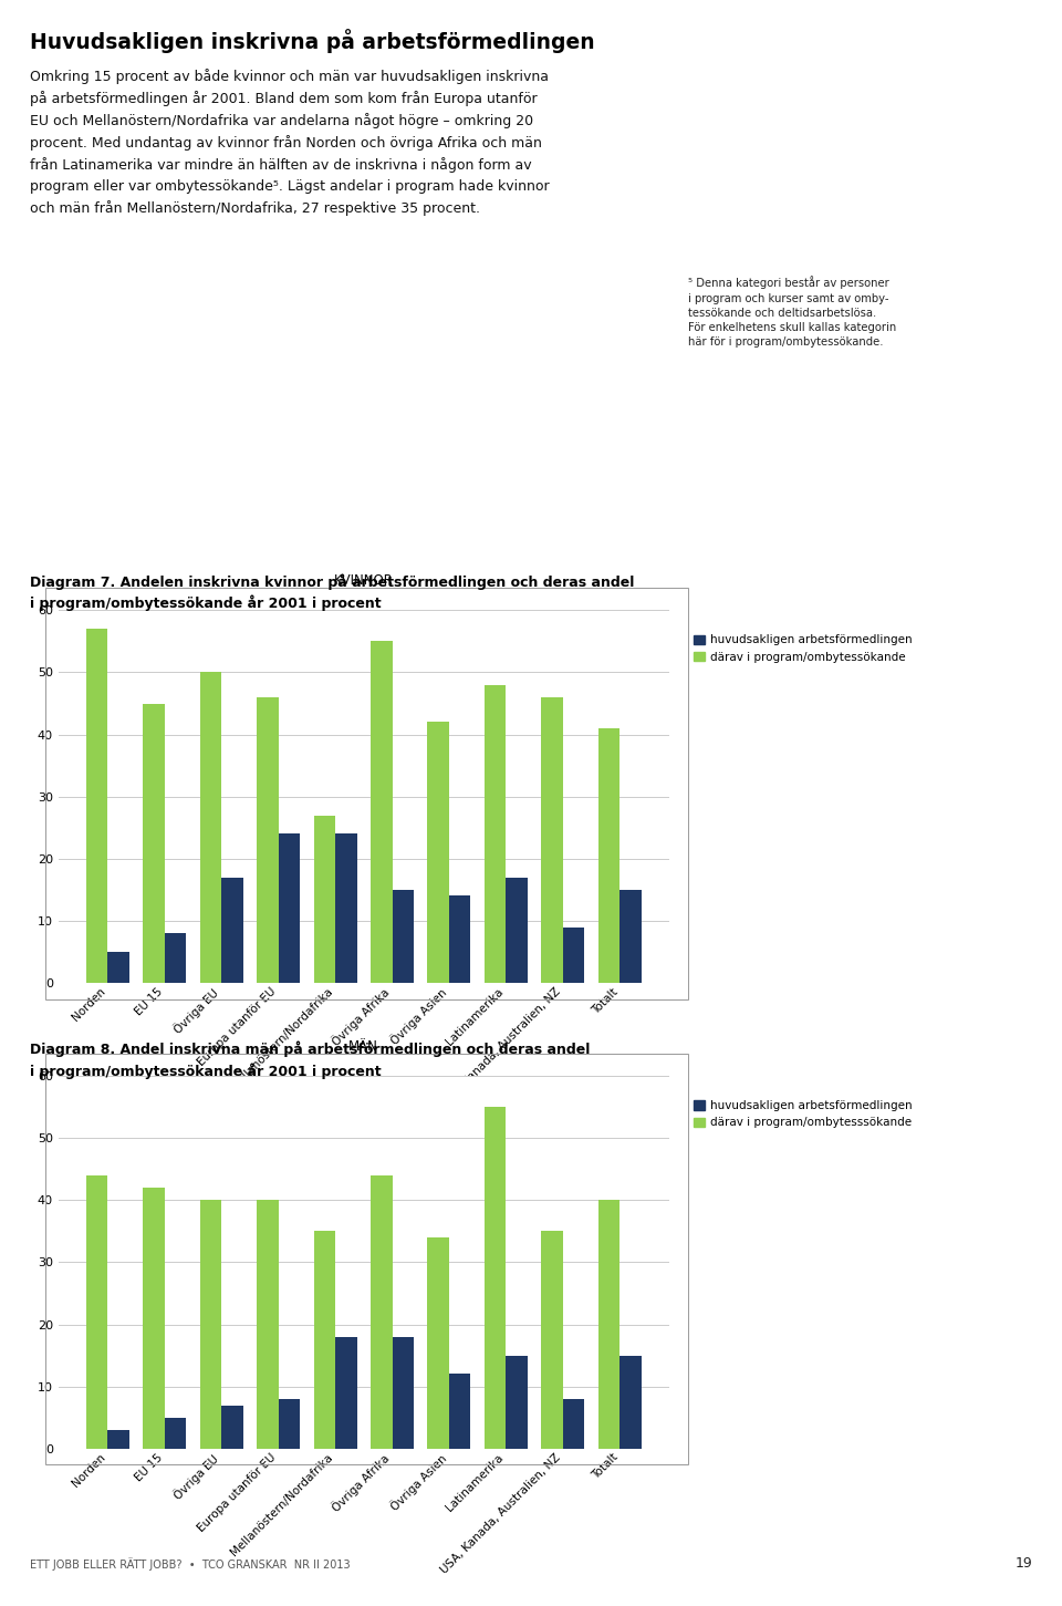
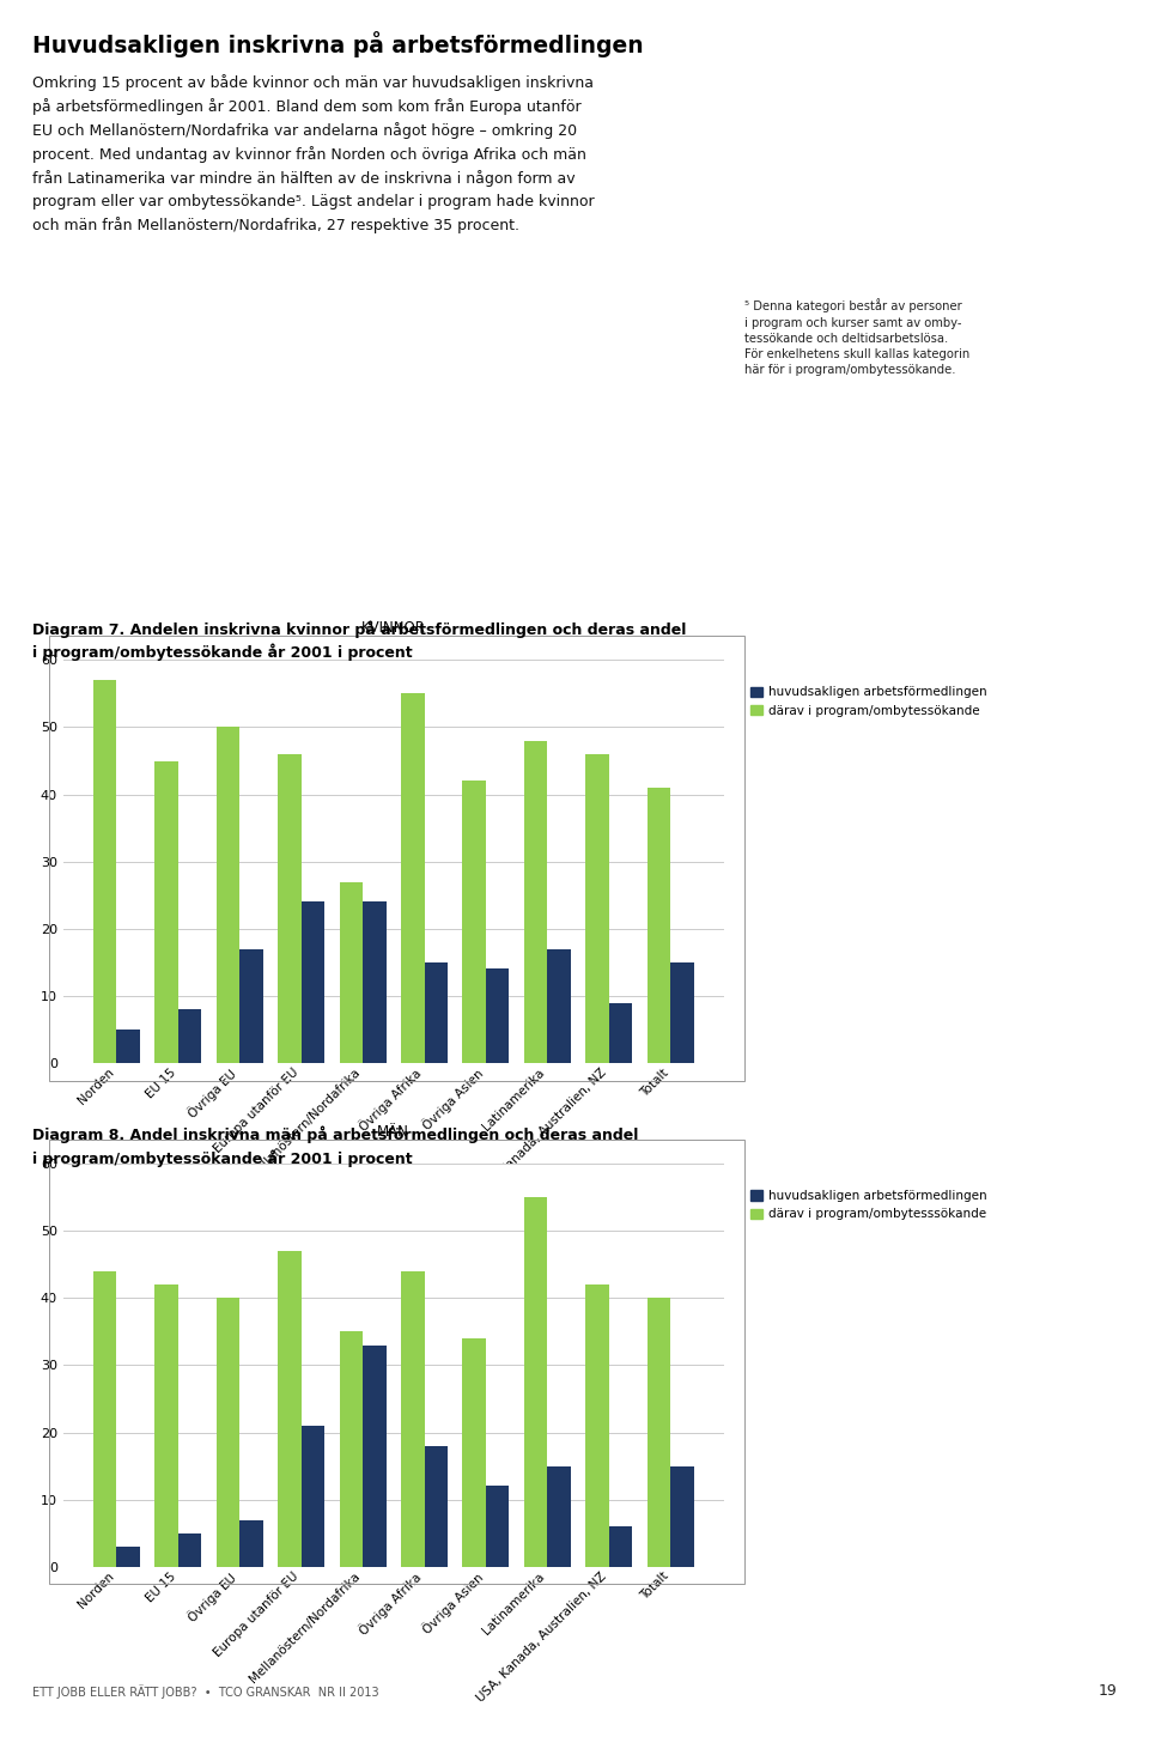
därav i program/ombytesssökande/Europa utanför EU: 40 -> 47
huvudsakligen arbetsförmedlingen/Europa utanför EU: 8 -> 21
huvudsakligen arbetsförmedlingen/Mellanöstern/Nordafrika: 18 -> 33
därav i program/ombytesssökande/USA, Kanada, Australien, NZ: 35 -> 42
huvudsakligen arbetsförmedlingen/USA, Kanada, Australien, NZ: 8 -> 6
